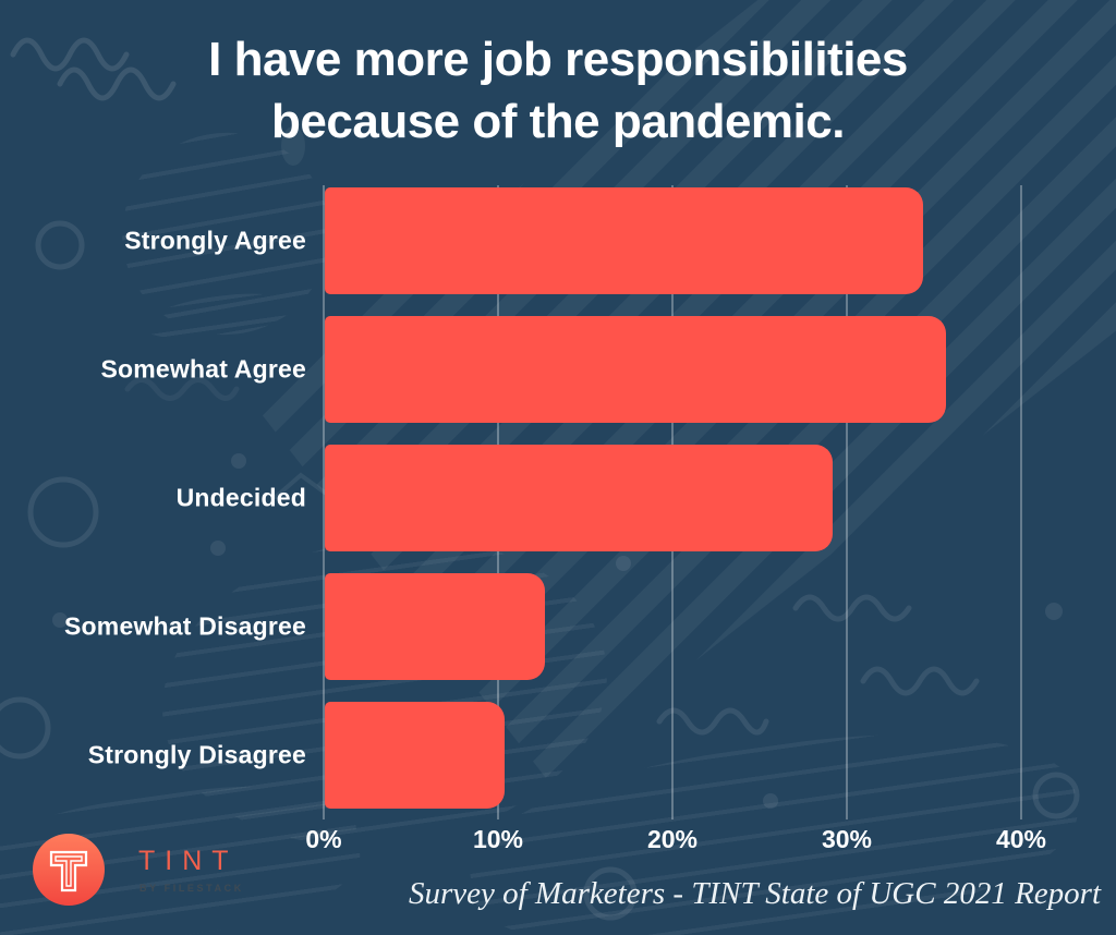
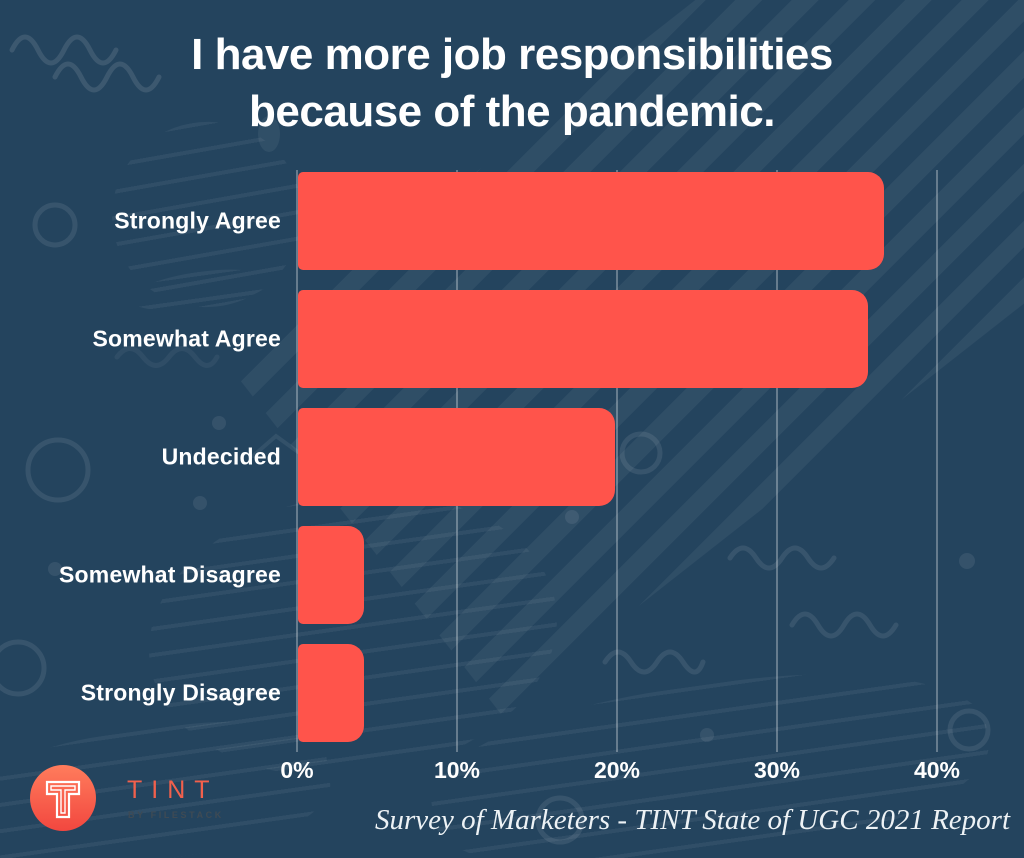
Strongly Agree: 34.3% -> 36.6%
Undecided: 29.1% -> 19.8%
Somewhat Disagree: 12.6% -> 4.1%
Strongly Disagree: 10.3% -> 4.1%
